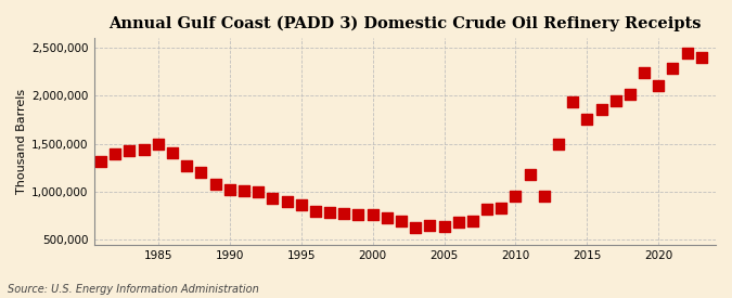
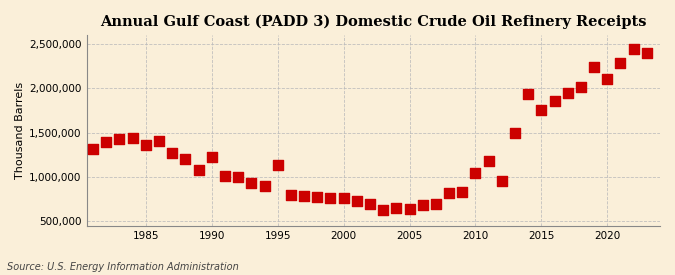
1985: 1,500,000 -> 1,360,000
1990: 1,020,000 -> 1,220,000
1995: 860,000 -> 1,140,000
2010: 960,000 -> 1,040,000
